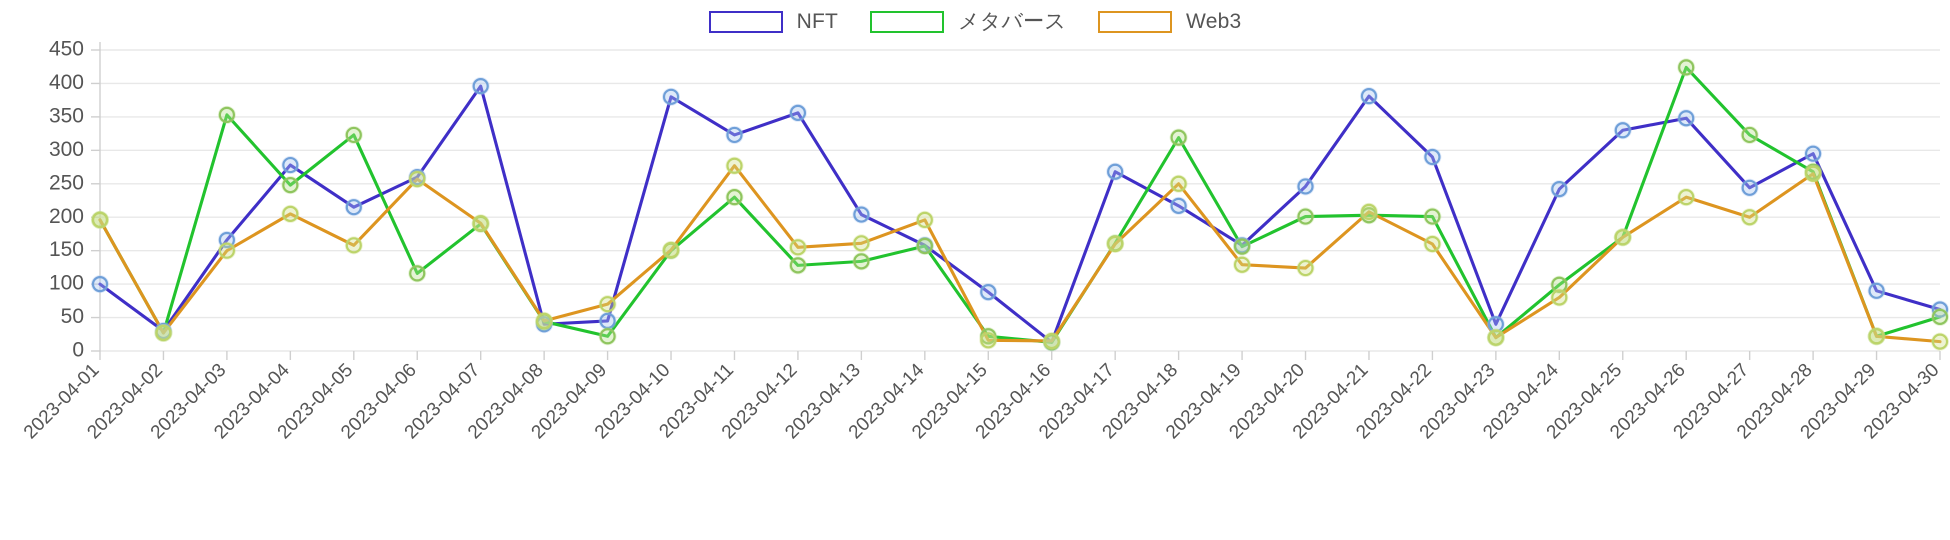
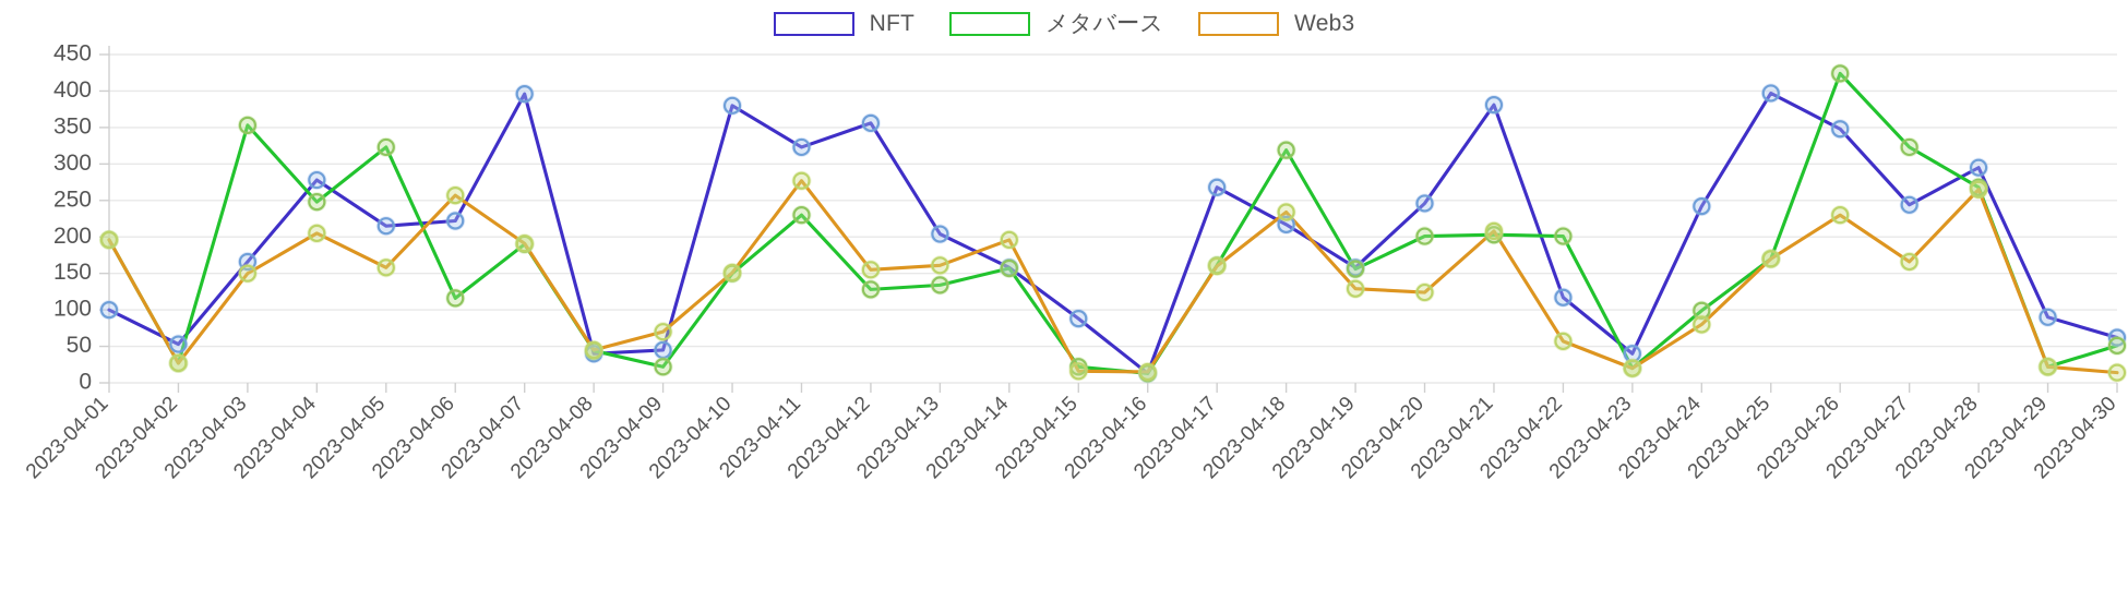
NFT/2023-04-02: 30 -> 50
NFT/2023-04-06: 260 -> 220
Web3/2023-04-18: 250 -> 230
NFT/2023-04-22: 290 -> 120
Web3/2023-04-22: 160 -> 60
NFT/2023-04-25: 330 -> 400
Web3/2023-04-27: 200 -> 170
